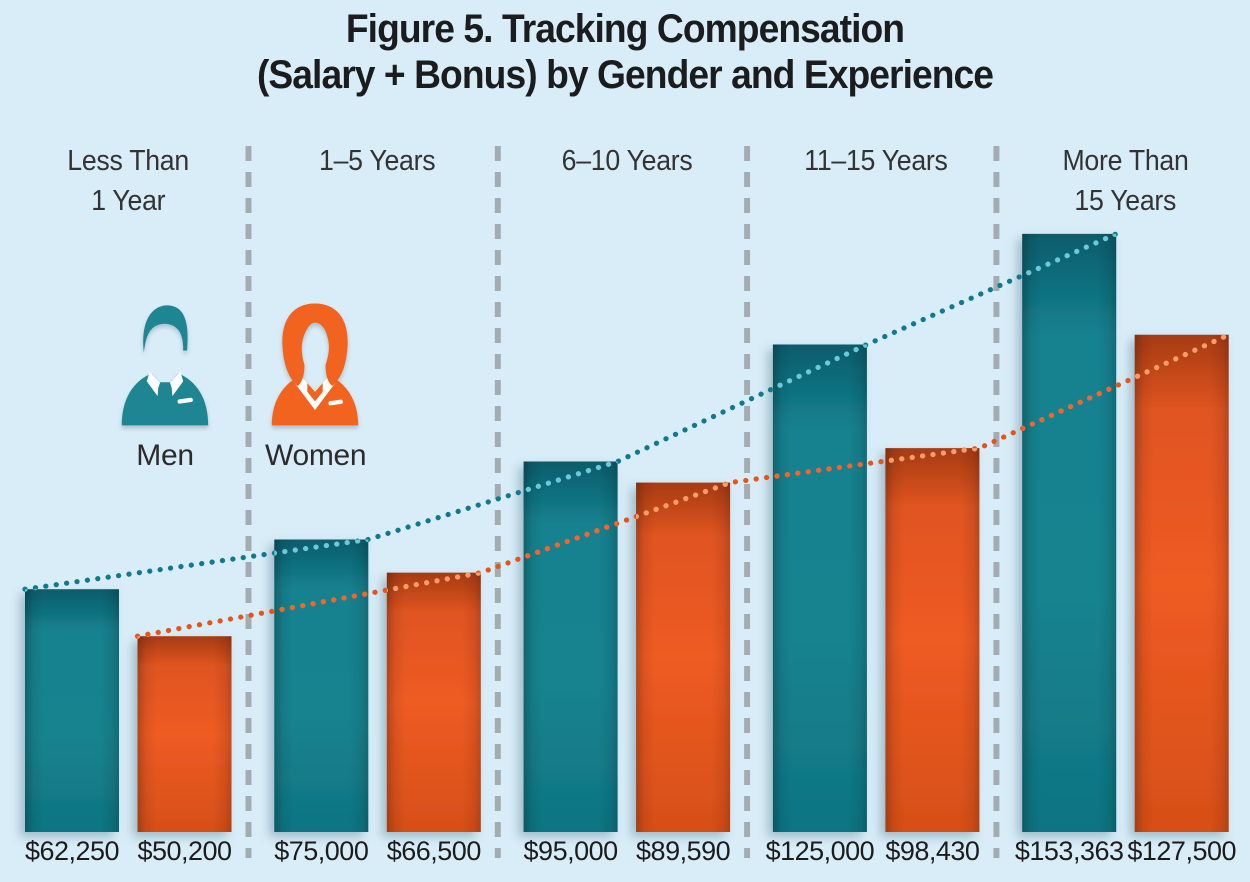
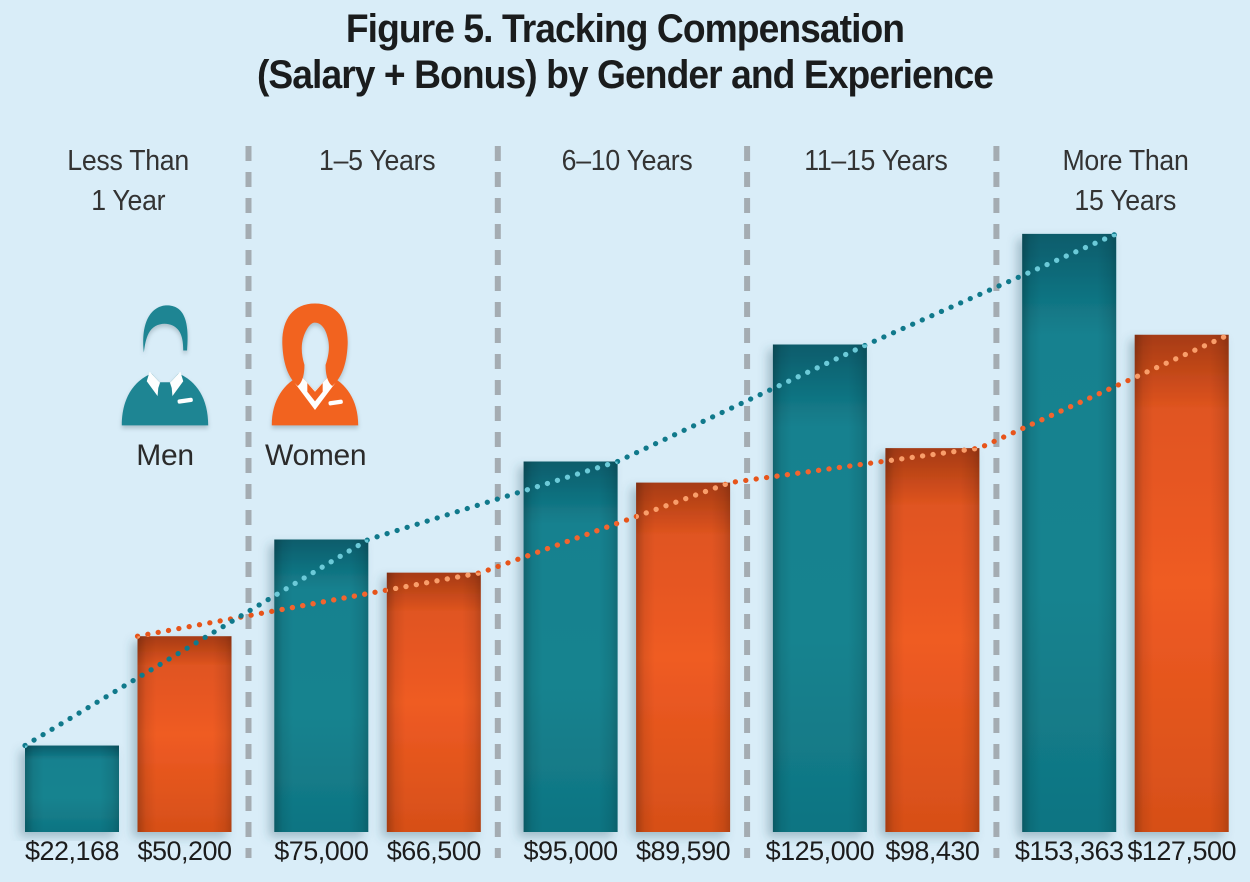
Men/Less Than 1 Year: $62,250 -> $22,168
